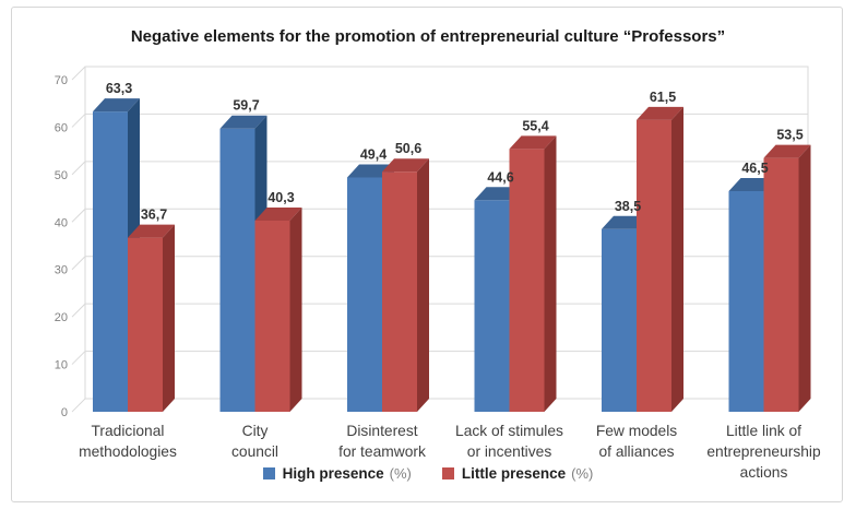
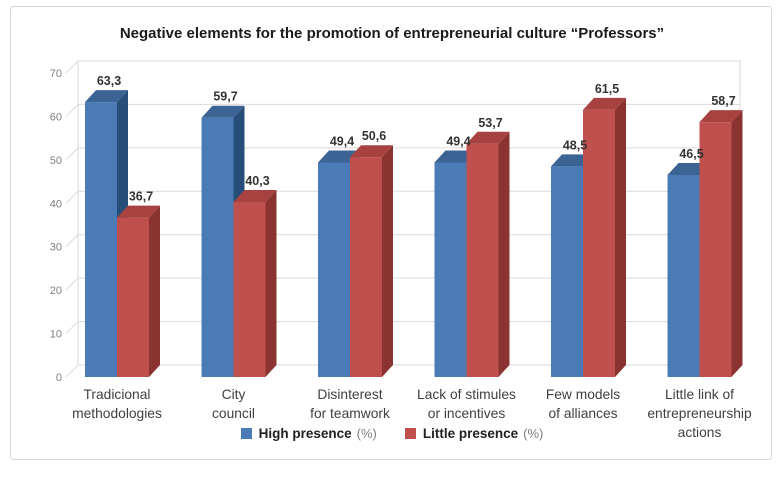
High presence/Lack of stimules or incentives: 44,6 -> 49,4
Little presence/Lack of stimules or incentives: 55,4 -> 53,7
High presence/Few models of alliances: 38,5 -> 48,5
Little presence/Little link of entrepreneurship actions: 53,5 -> 58,7
